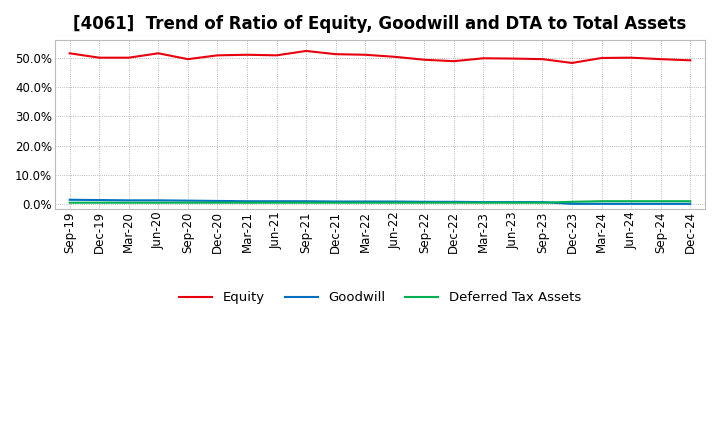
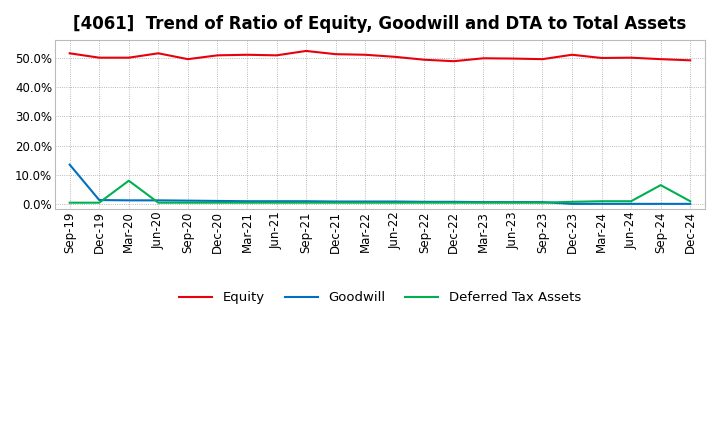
Goodwill/Sep-19: 1.5% -> 13.5%
Deferred Tax Assets/Mar-20: 0.5% -> 8.0%
Equity/Dec-23: 48.2% -> 51.0%
Deferred Tax Assets/Sep-24: 1.0% -> 6.5%
